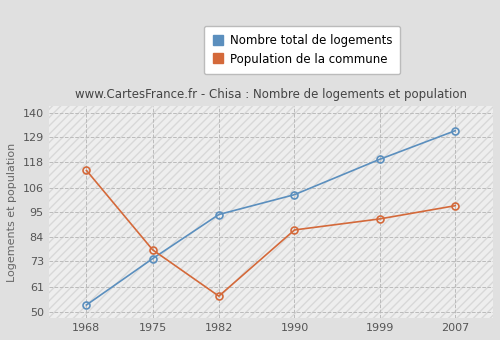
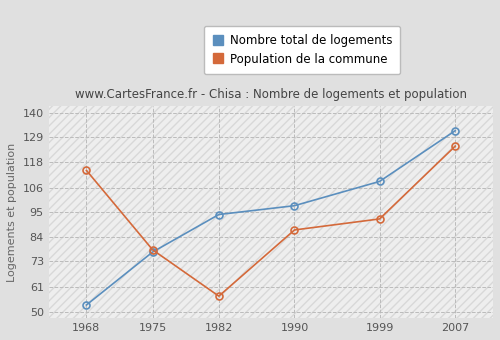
Nombre total de logements/1975: 74 -> 77
Nombre total de logements/1990: 103 -> 98
Nombre total de logements/1999: 119 -> 109
Population de la commune/2007: 98 -> 125
